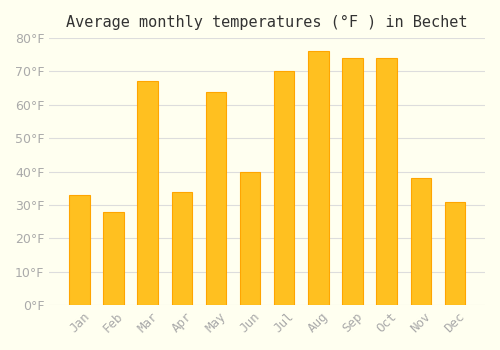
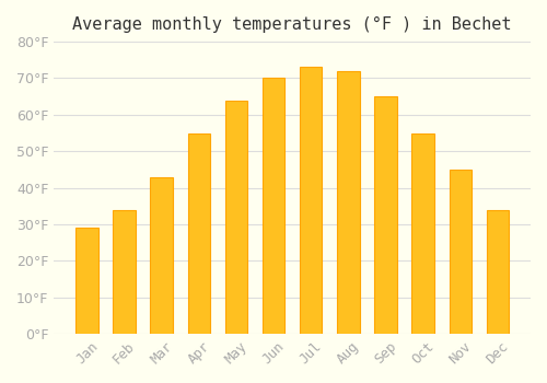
Jan: 33°F -> 29°F
Feb: 28°F -> 34°F
Mar: 67°F -> 43°F
Apr: 34°F -> 55°F
Jun: 40°F -> 70°F
Jul: 70°F -> 73°F
Aug: 76°F -> 72°F
Sep: 74°F -> 65°F
Oct: 74°F -> 55°F
Nov: 38°F -> 45°F
Dec: 31°F -> 34°F
